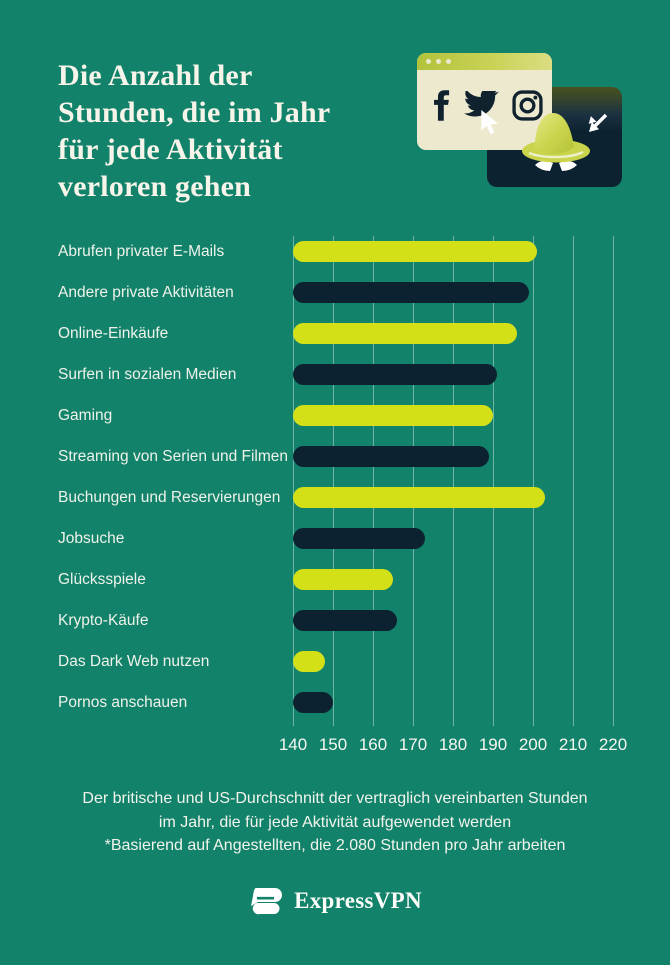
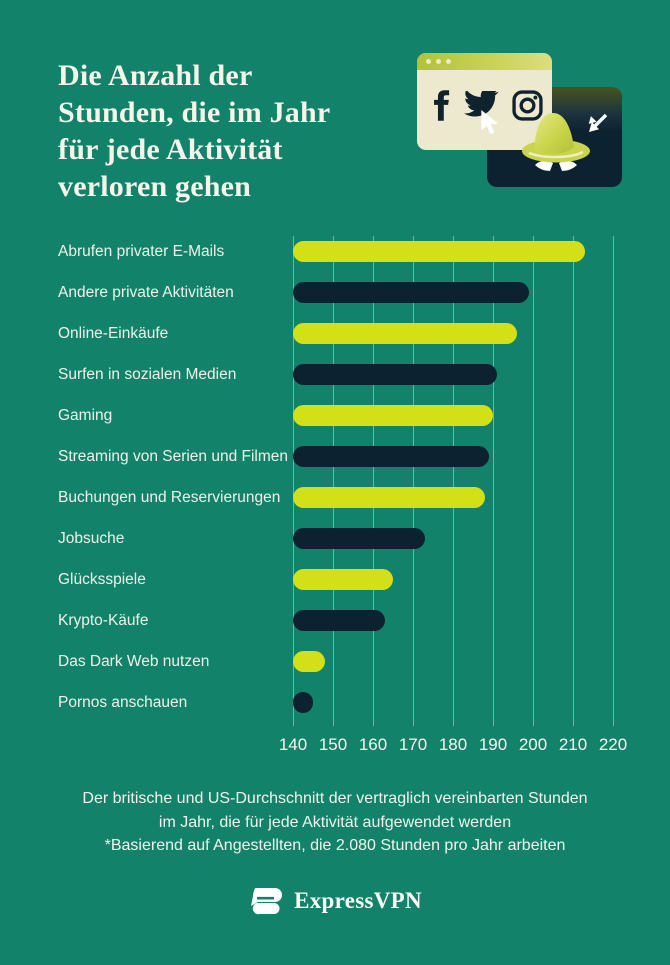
Abrufen privater E-Mails: 201 -> 213
Buchungen und Reservierungen: 203 -> 188
Krypto-Käufe: 166 -> 163
Pornos anschauen: 150 -> 145
